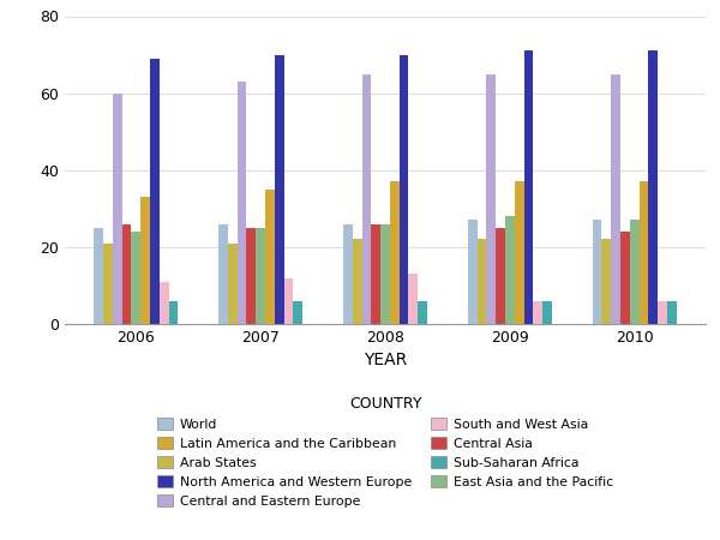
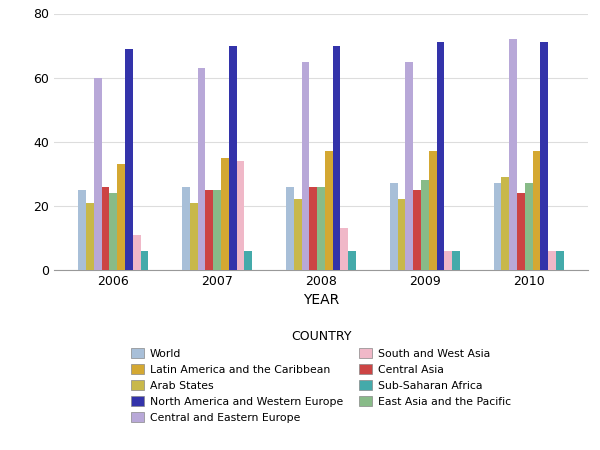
South and West Asia/2007: 12 -> 34
Arab States/2010: 22 -> 29
Central and Eastern Europe/2010: 65 -> 72
